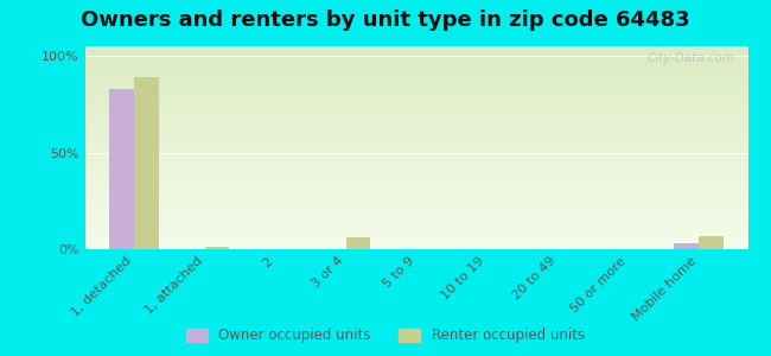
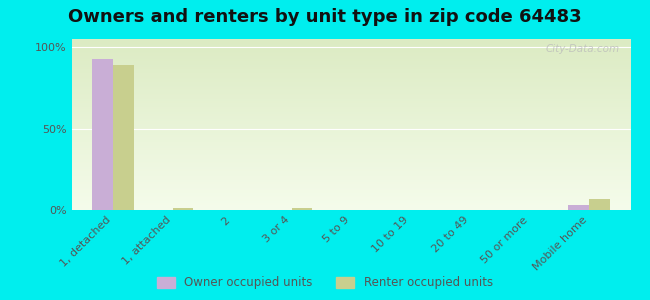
Owner occupied units/1, detached: 83% -> 93%
Renter occupied units/3 or 4: 6% -> 1%
